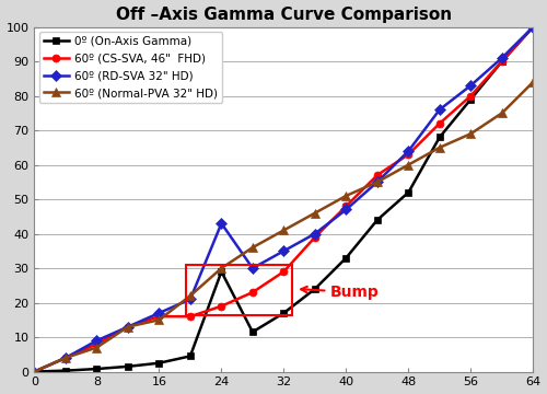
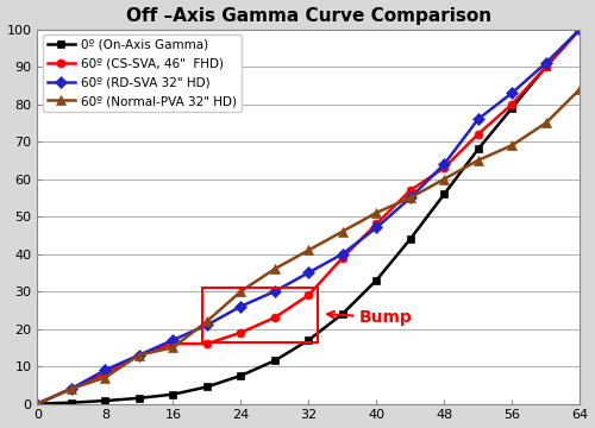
0º (On-Axis Gamma)/24: 29.0 -> 7.5
60º (RD-SVA 32" HD)/24: 43 -> 26
0º (On-Axis Gamma)/48: 52.0 -> 56.0
